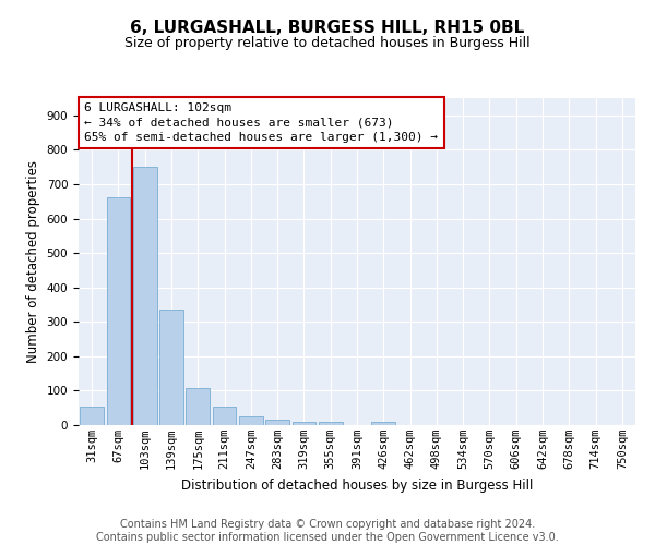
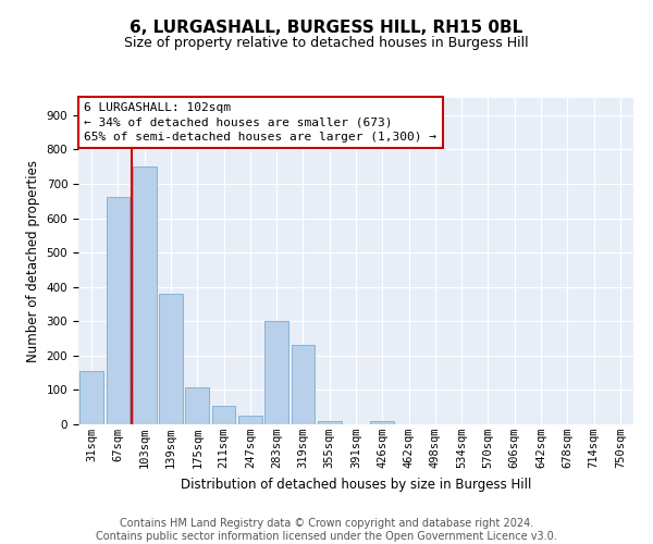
31sqm: 55 -> 155
139sqm: 337 -> 380
283sqm: 15 -> 300
319sqm: 10 -> 230
